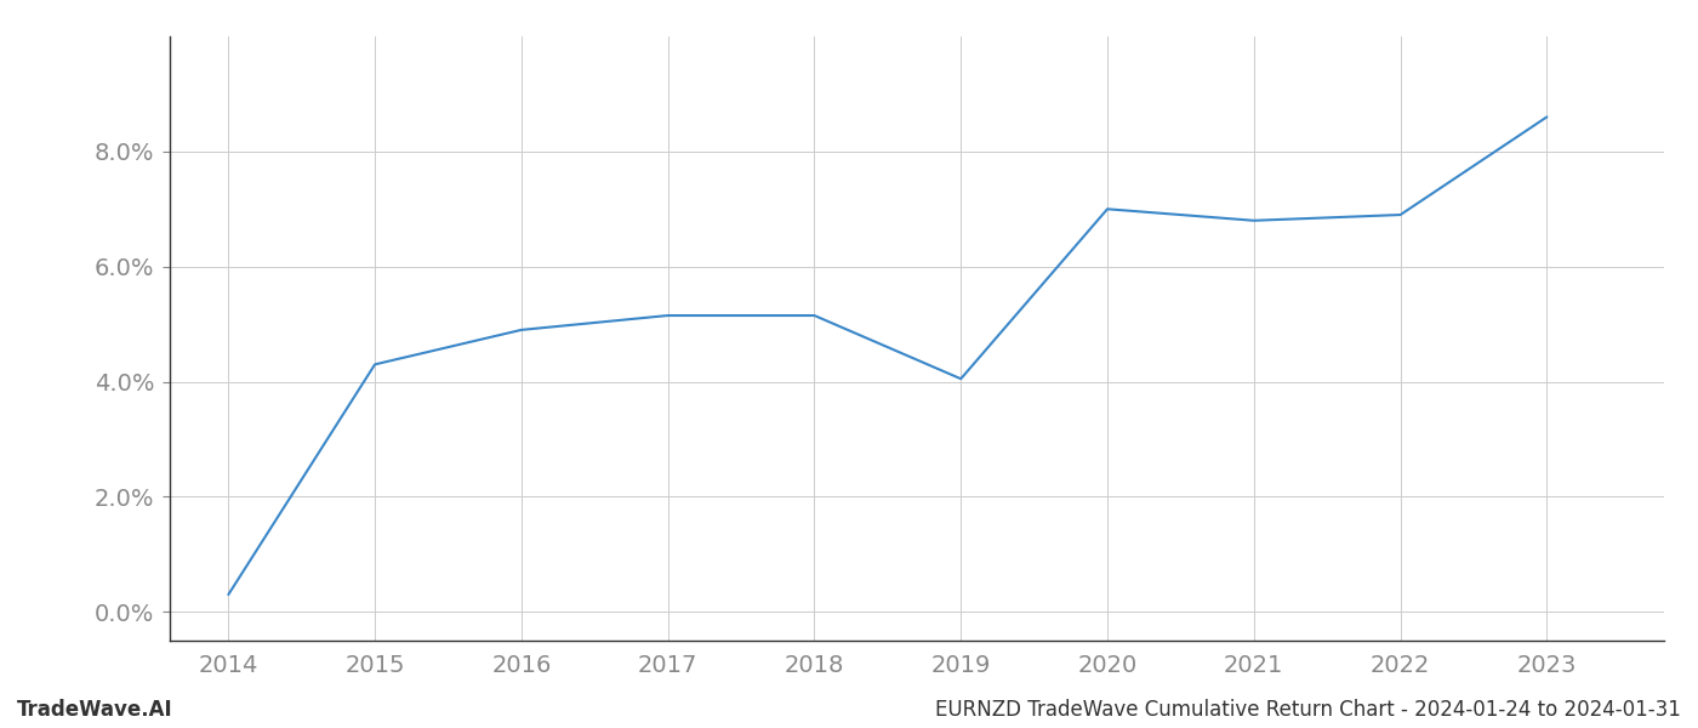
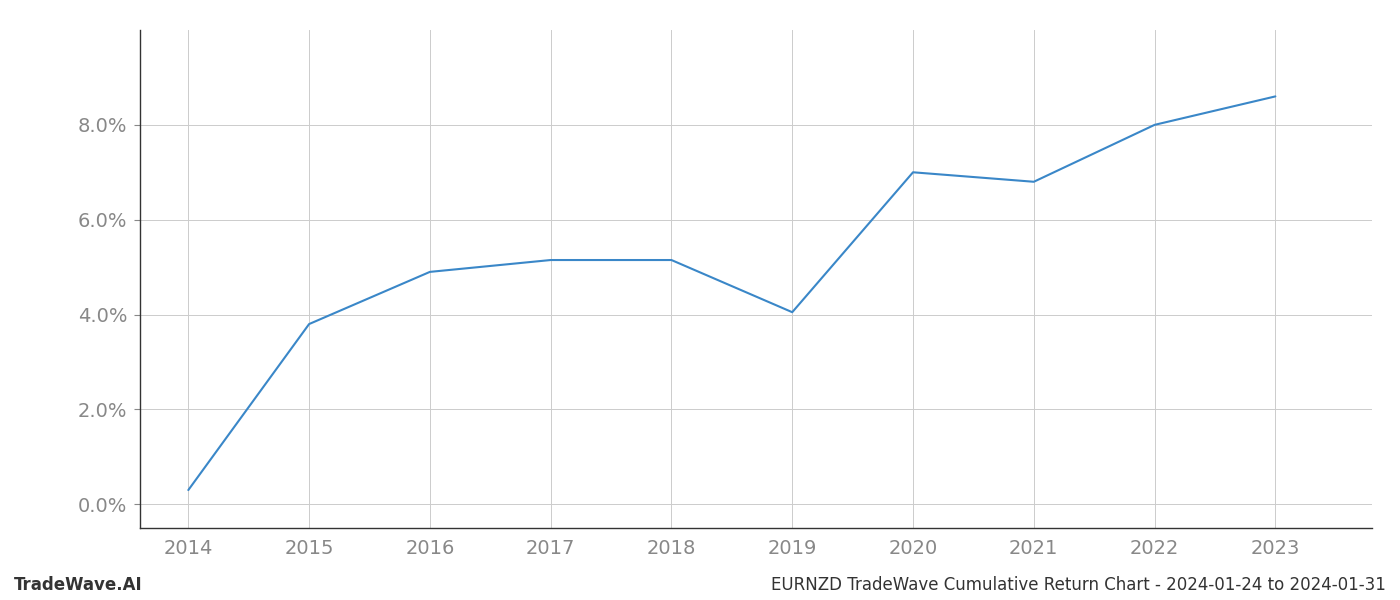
2015: 4.30% -> 3.80%
2022: 6.90% -> 8.00%
